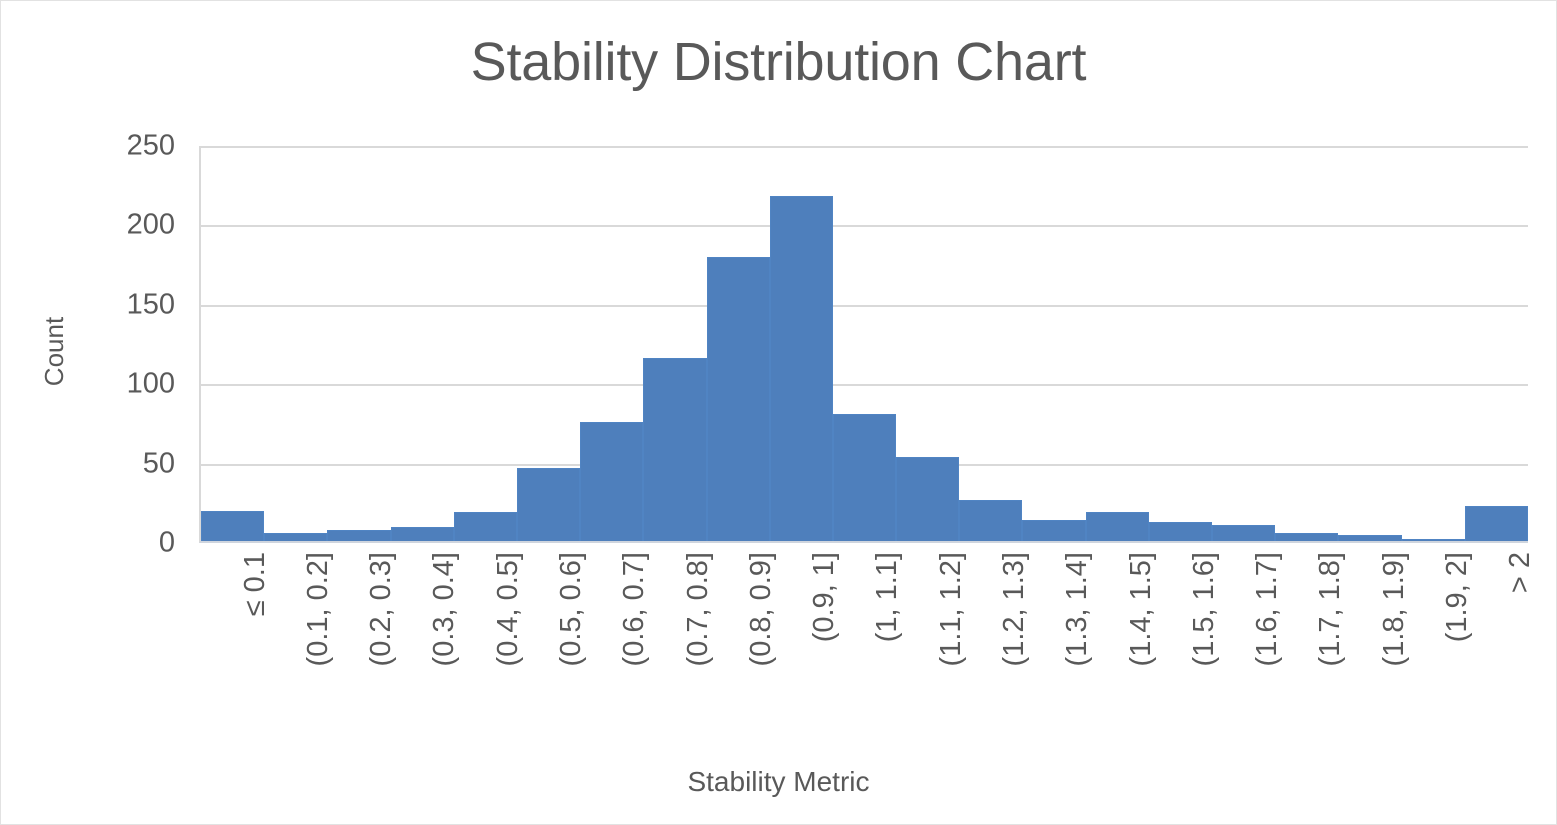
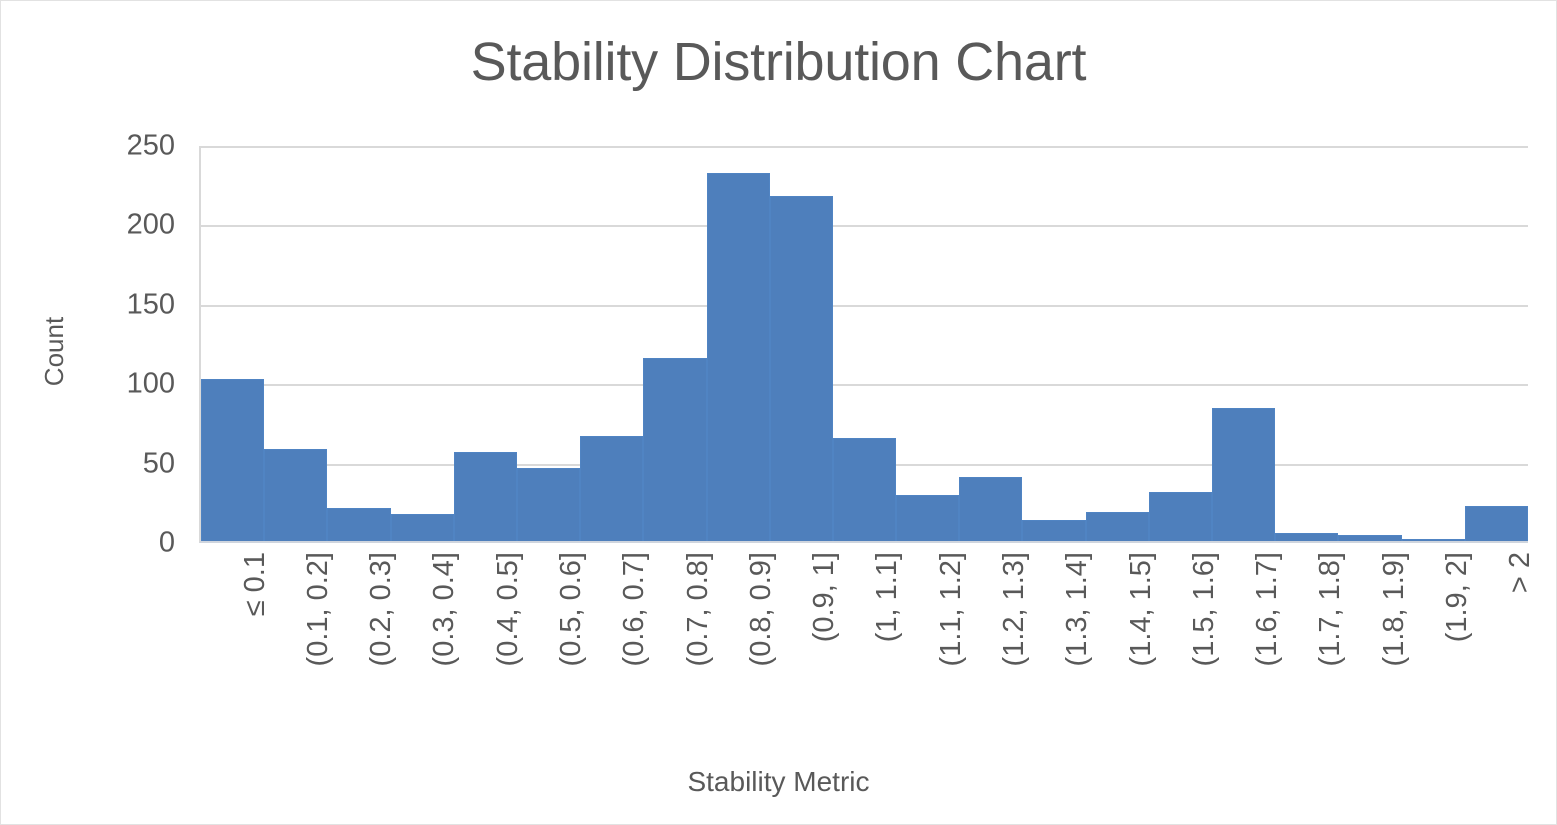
≤ 0.1: 19 -> 102
(0.1, 0.2]: 5 -> 58
(0.2, 0.3]: 7 -> 21
(0.3, 0.4]: 9 -> 17
(0.4, 0.5]: 18 -> 56
(0.6, 0.7]: 75 -> 66
(0.8, 0.9]: 179 -> 232
(1, 1.1]: 80 -> 65
(1.1, 1.2]: 53 -> 29
(1.2, 1.3]: 26 -> 40
(1.5, 1.6]: 12 -> 31
(1.6, 1.7]: 10 -> 84
